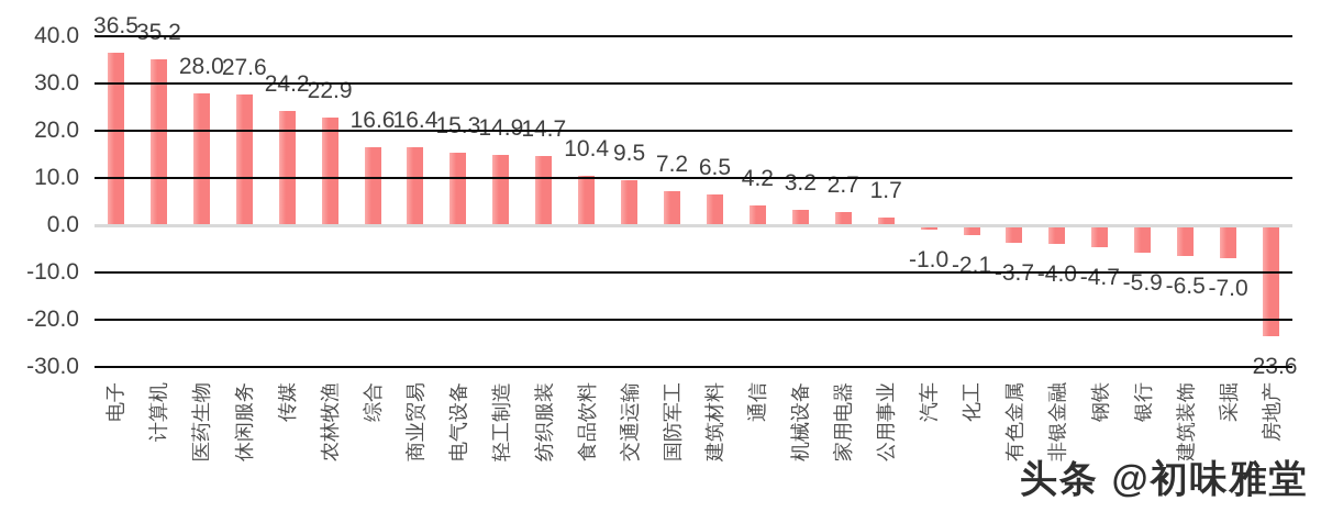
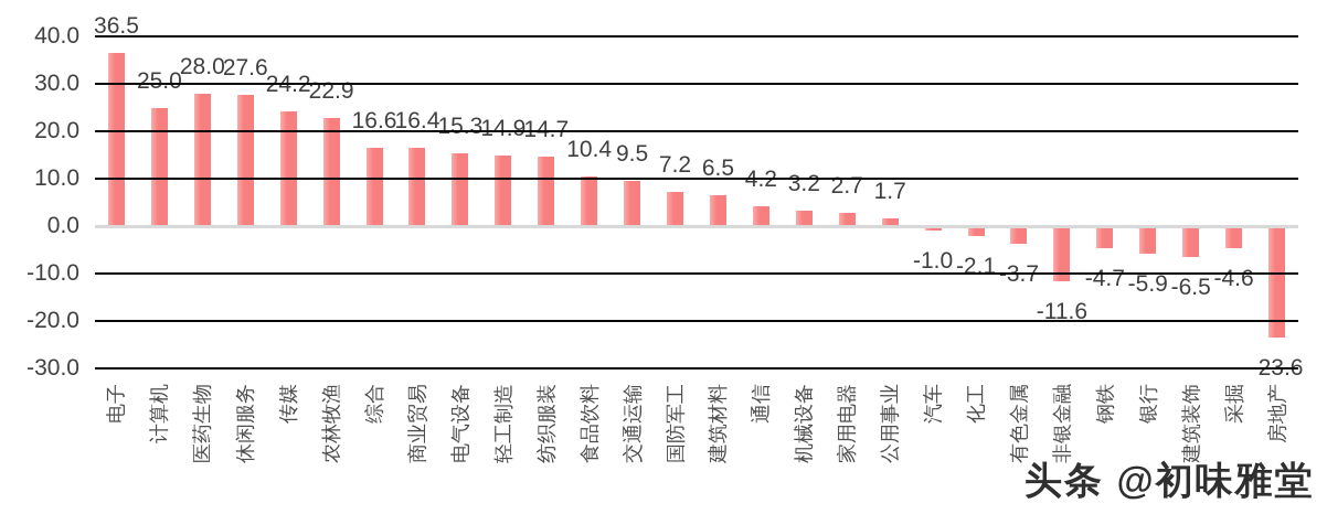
计算机: 35.2 -> 25.0
非银金融: -4.0 -> -11.6
采掘: -7.0 -> -4.6
